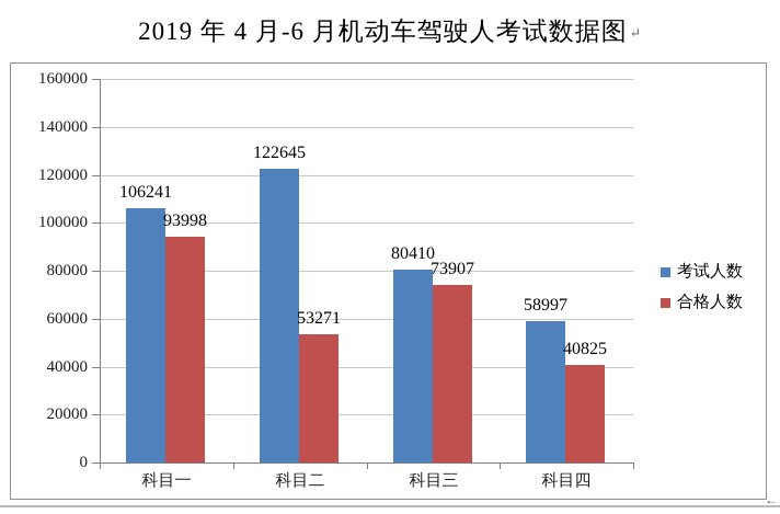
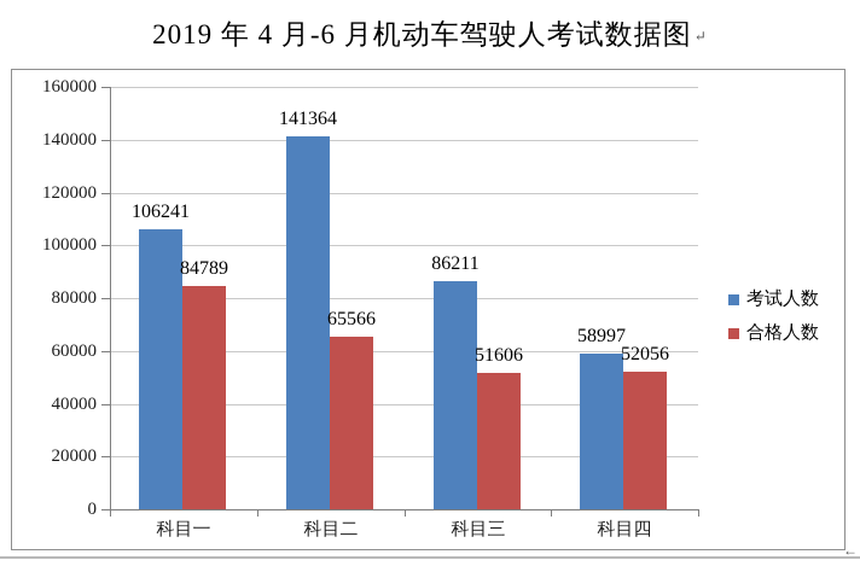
合格人数/科目一: 93998 -> 84789
考试人数/科目二: 122645 -> 141364
合格人数/科目二: 53271 -> 65566
考试人数/科目三: 80410 -> 86211
合格人数/科目三: 73907 -> 51606
合格人数/科目四: 40825 -> 52056
